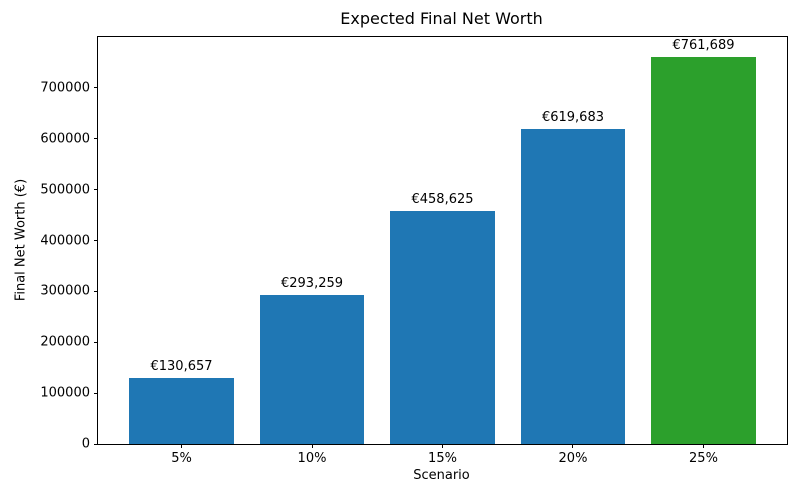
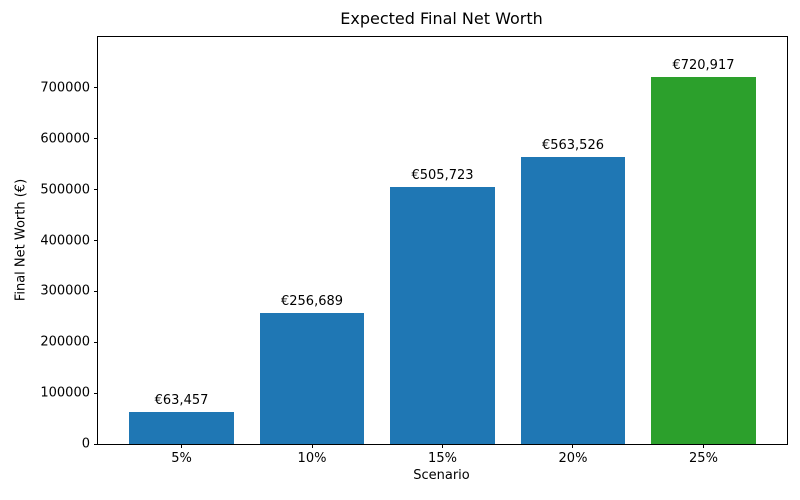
5%: €130,657 -> €63,457
10%: €293,259 -> €256,689
15%: €458,625 -> €505,723
20%: €619,683 -> €563,526
25%: €761,689 -> €720,917
